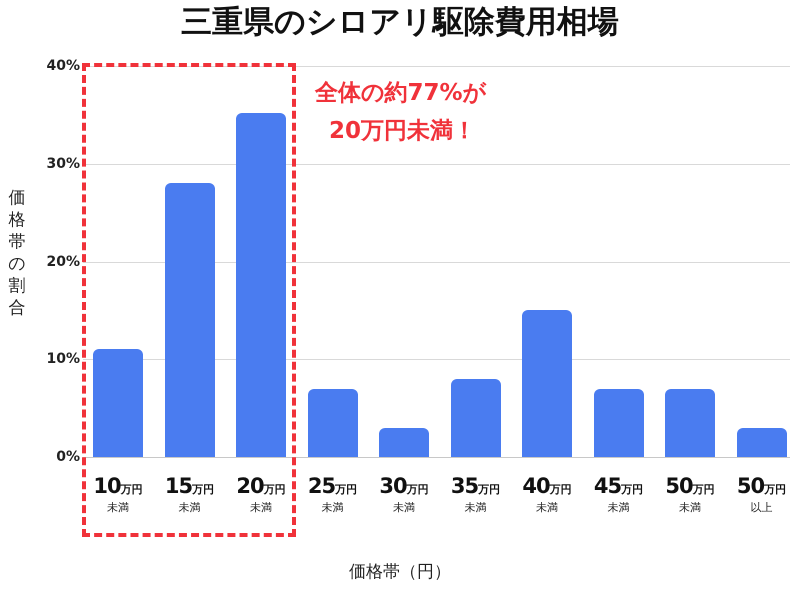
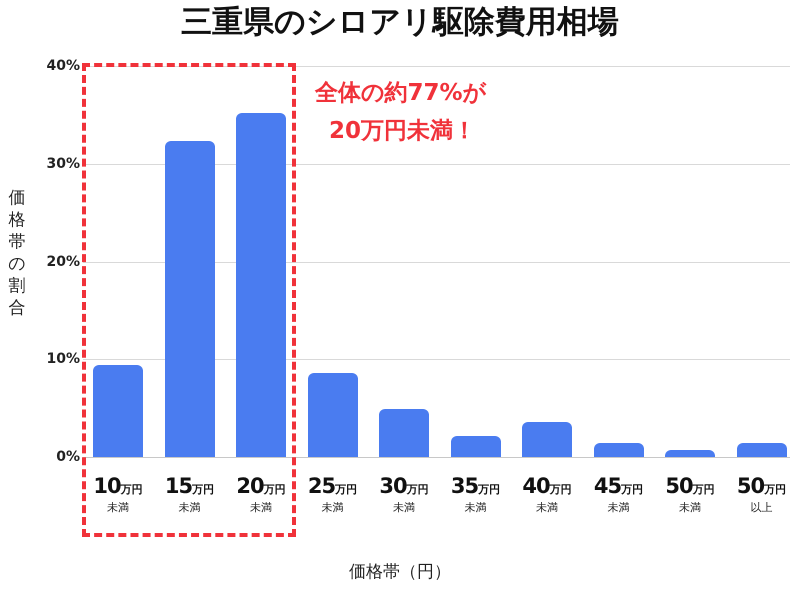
10万円未満: 11% -> 9%
15万円未満: 28% -> 32%
25万円未満: 7% -> 9%
30万円未満: 3% -> 5%
35万円未満: 8% -> 2%
40万円未満: 15% -> 4%
45万円未満: 7% -> 1%
50万円未満: 7% -> 1%
50万円以上: 3% -> 1%
